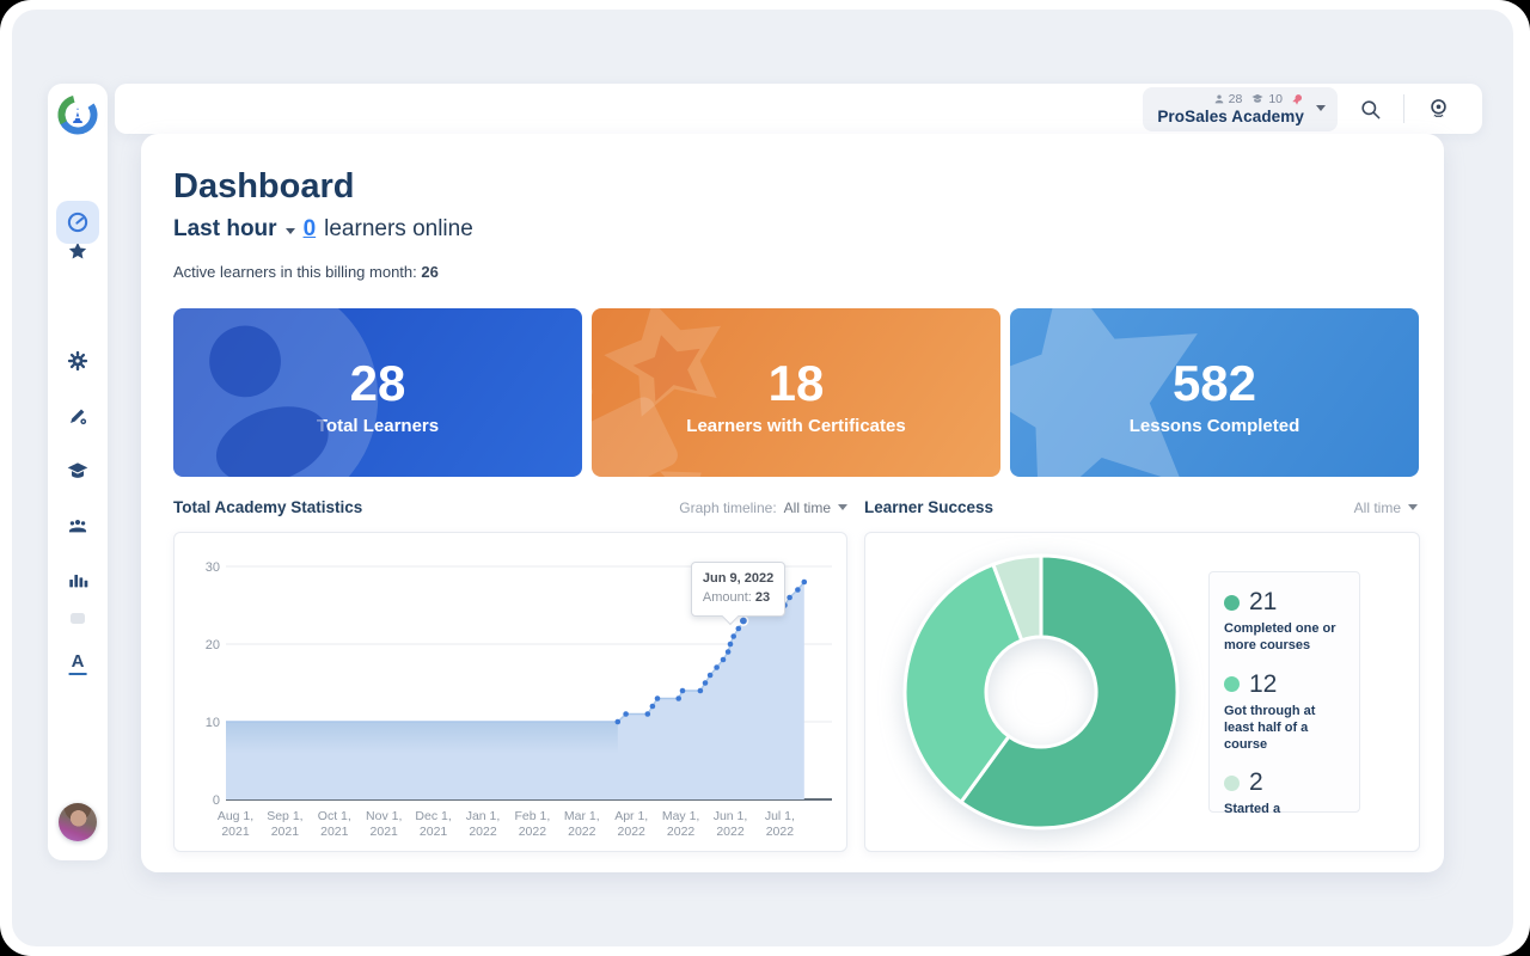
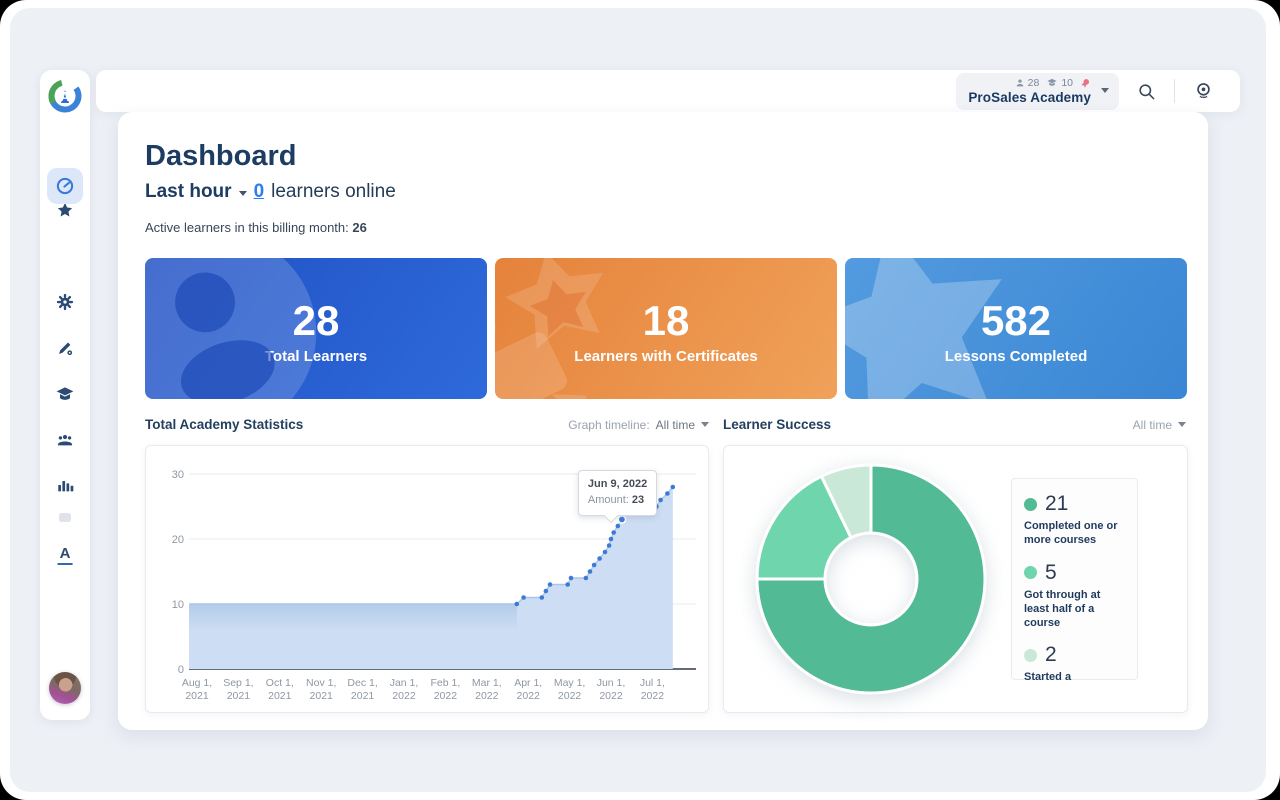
Learner Success/Got through at least half of a course: 12 -> 5
